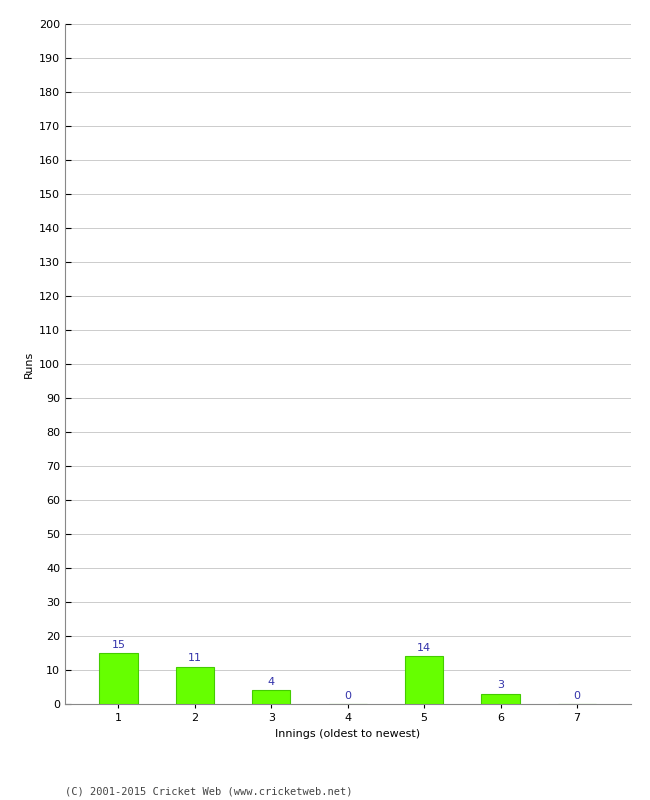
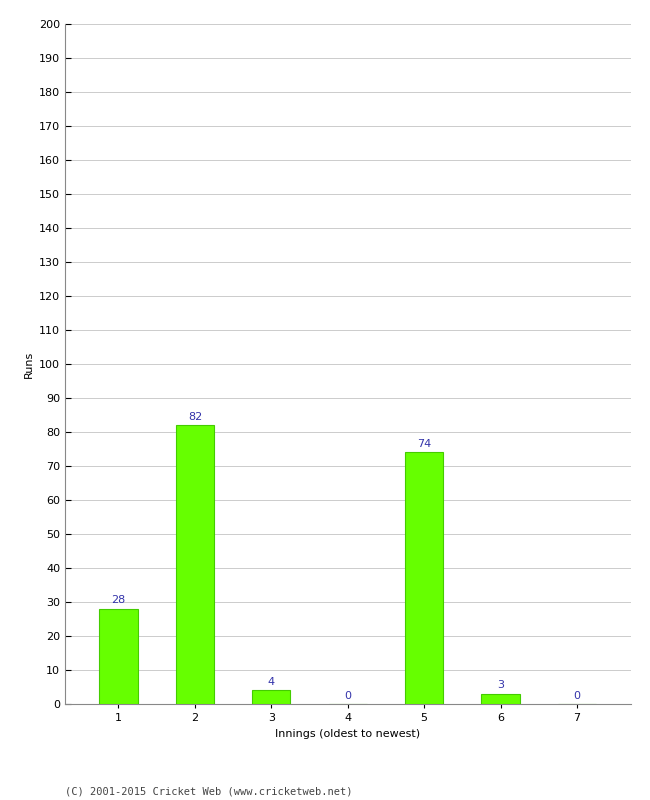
1: 15 -> 28
2: 11 -> 82
5: 14 -> 74
